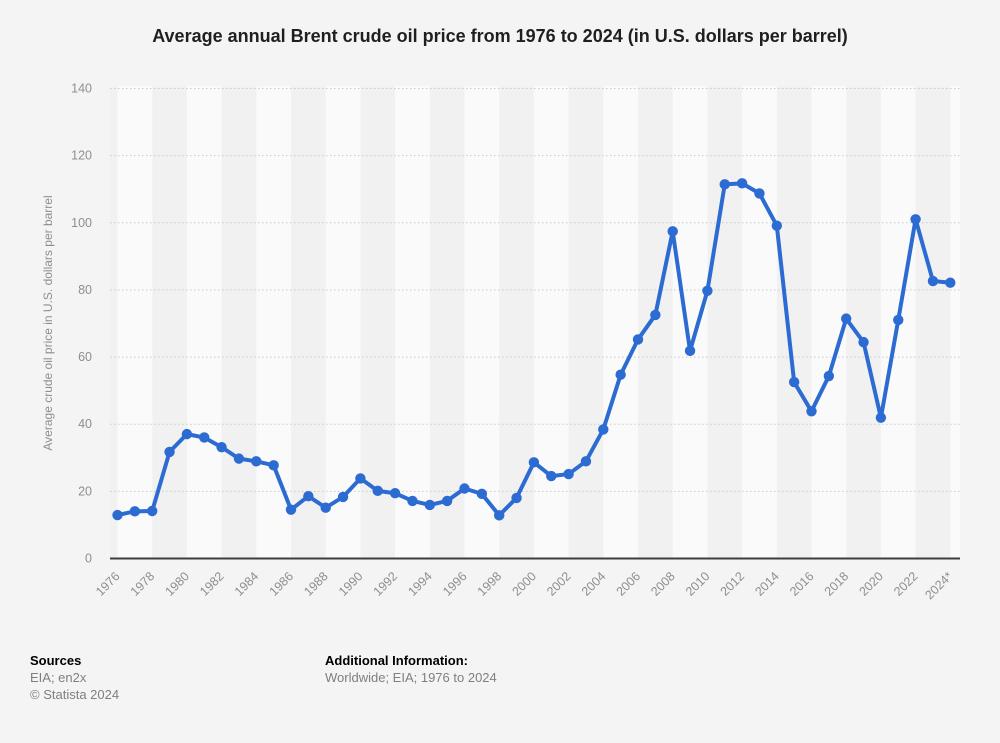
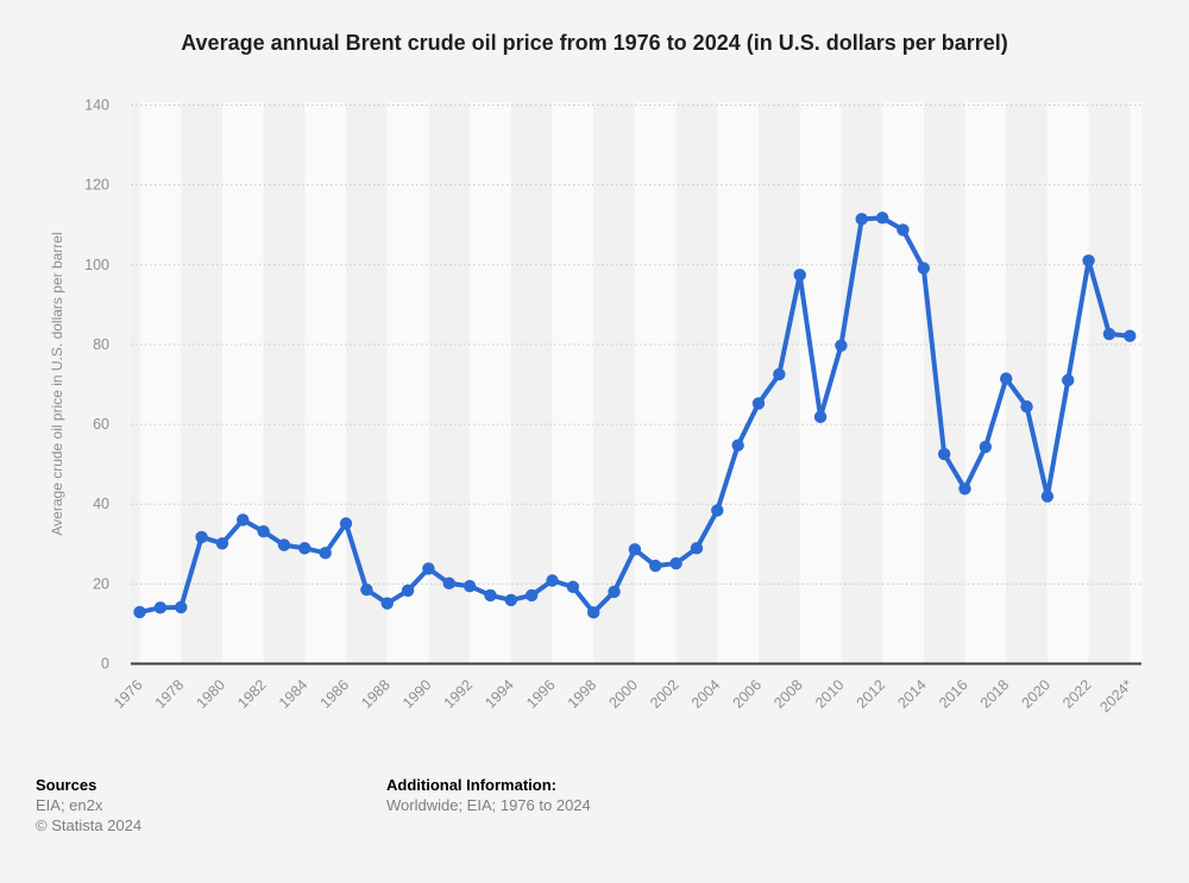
1980: 37 -> 30
1986: 14 -> 35
